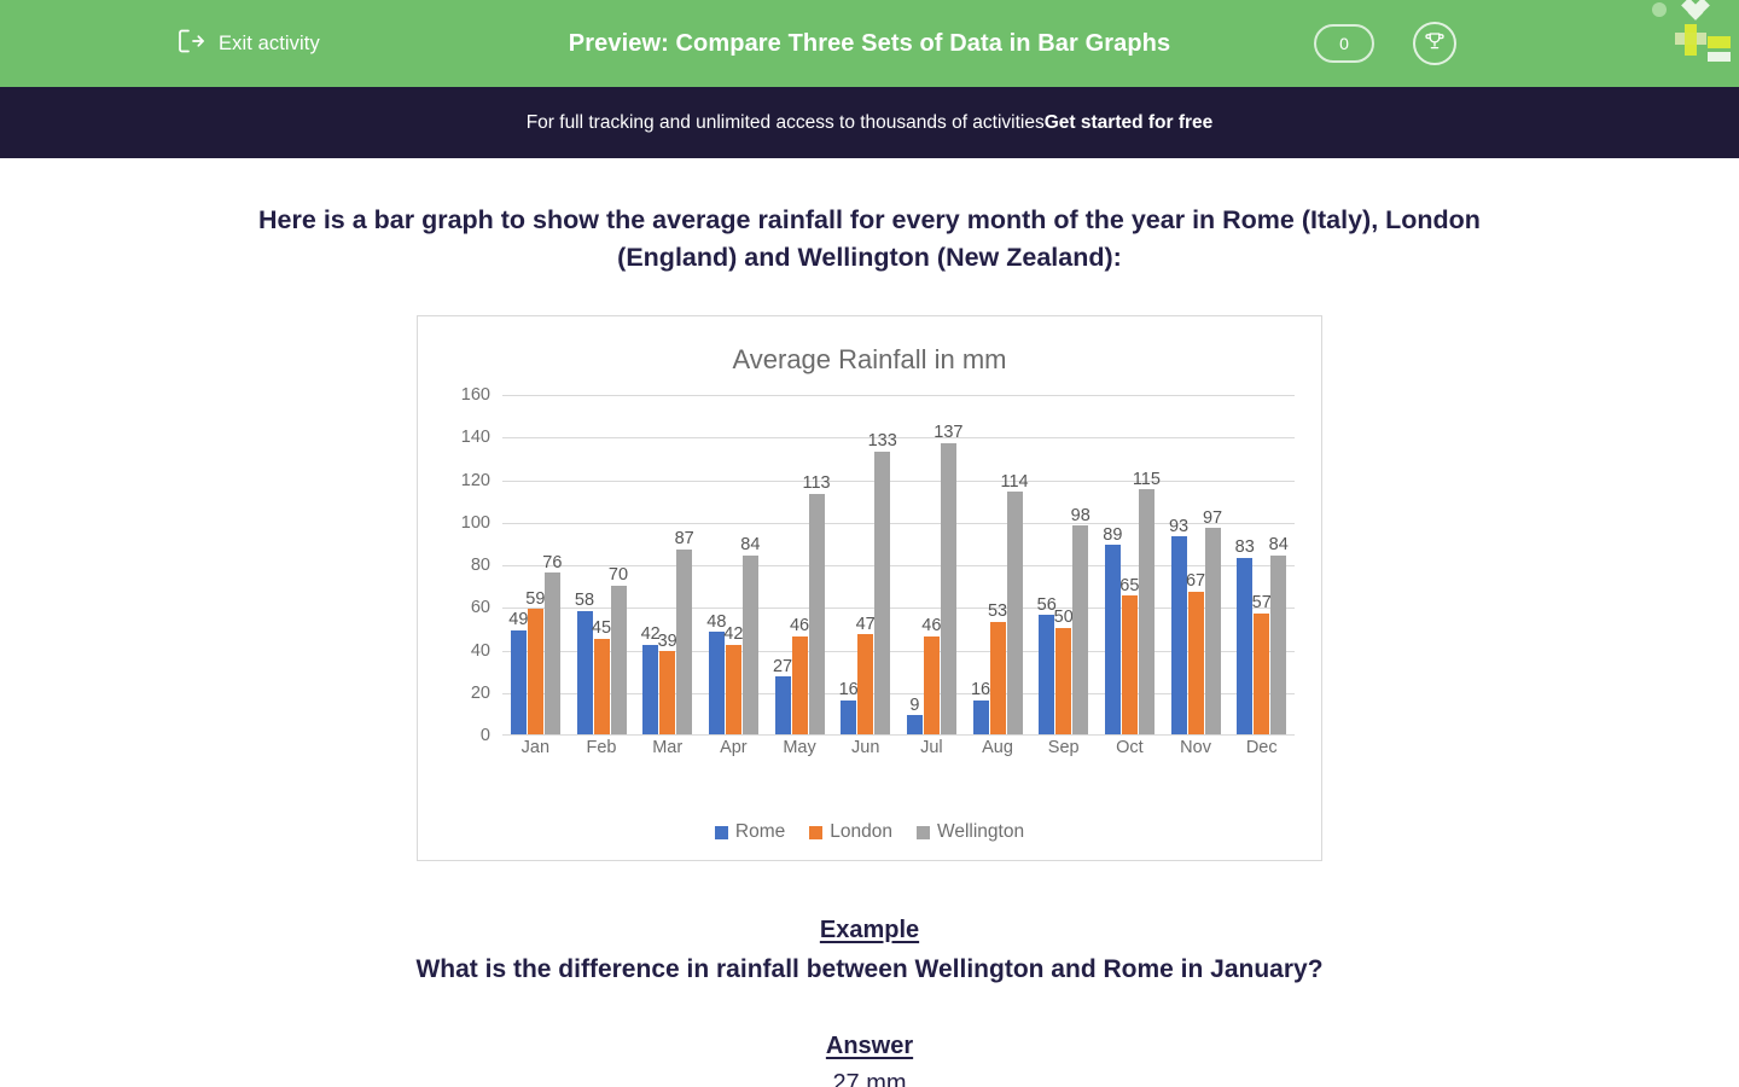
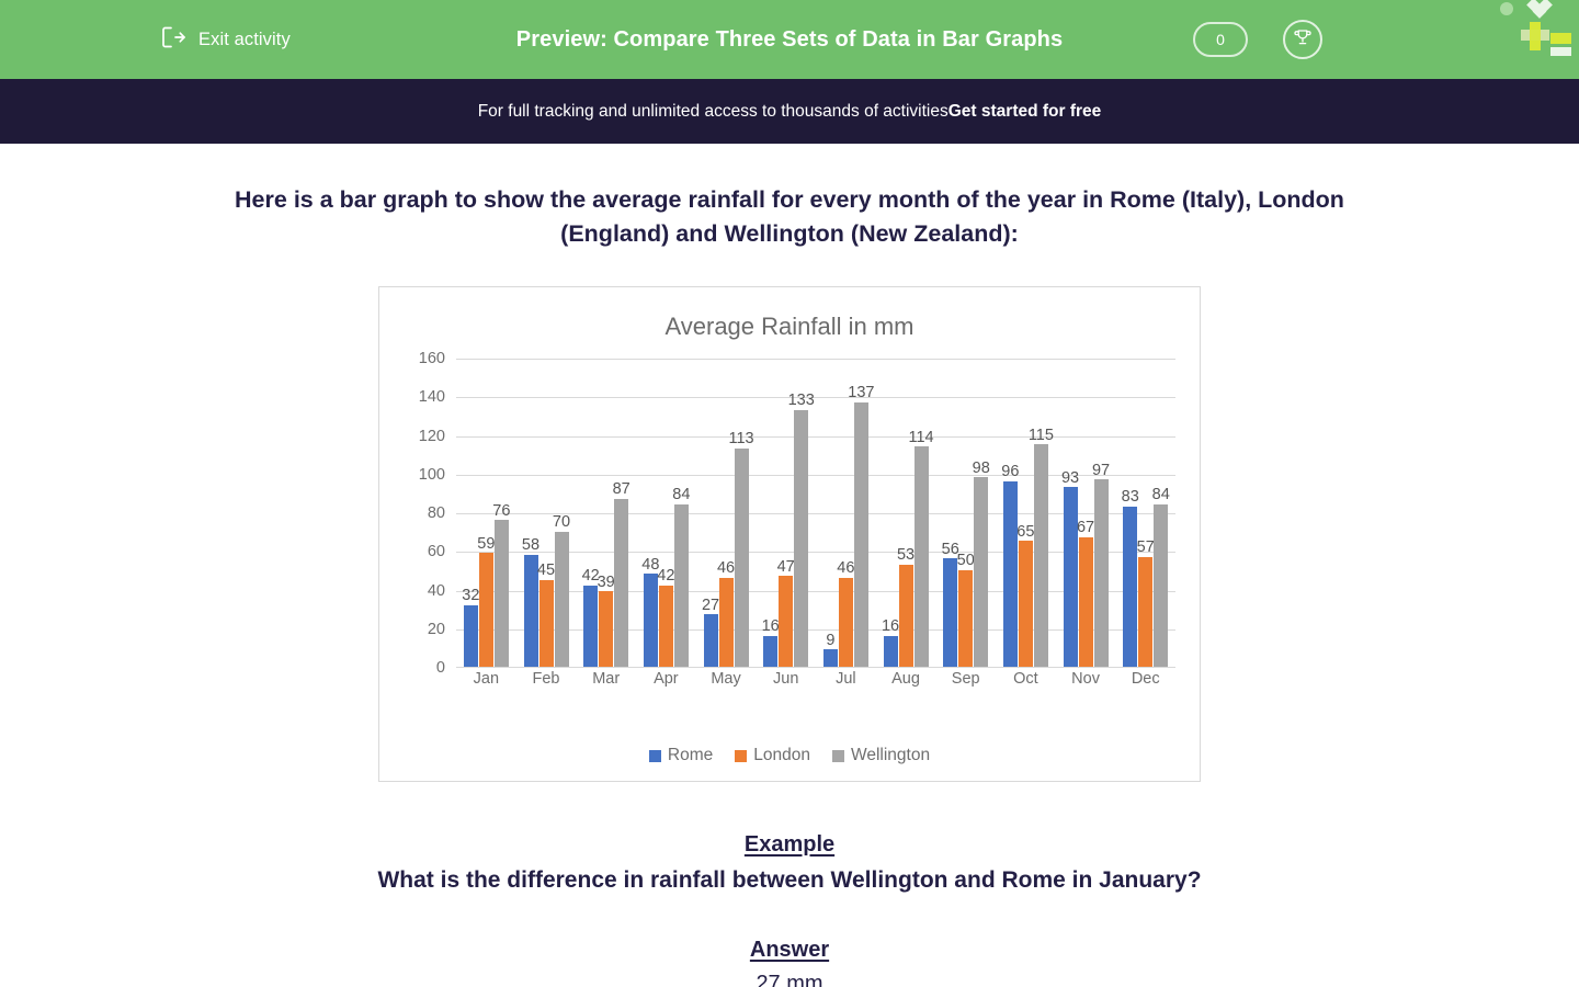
Rome/Jan: 49 -> 32
Rome/Oct: 89 -> 96
